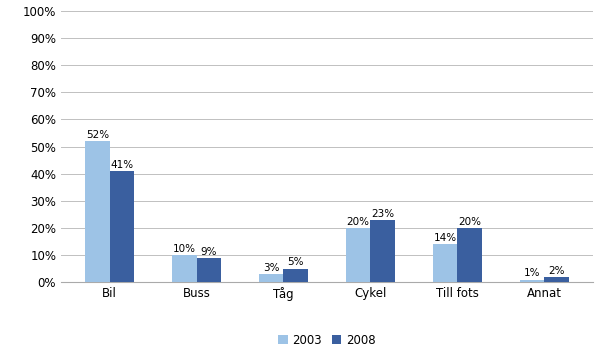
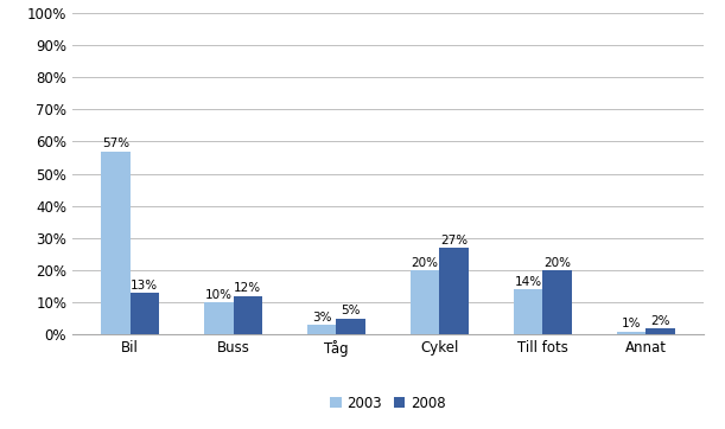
2003/Bil: 52% -> 57%
2008/Bil: 41% -> 13%
2008/Buss: 9% -> 12%
2008/Cykel: 23% -> 27%
